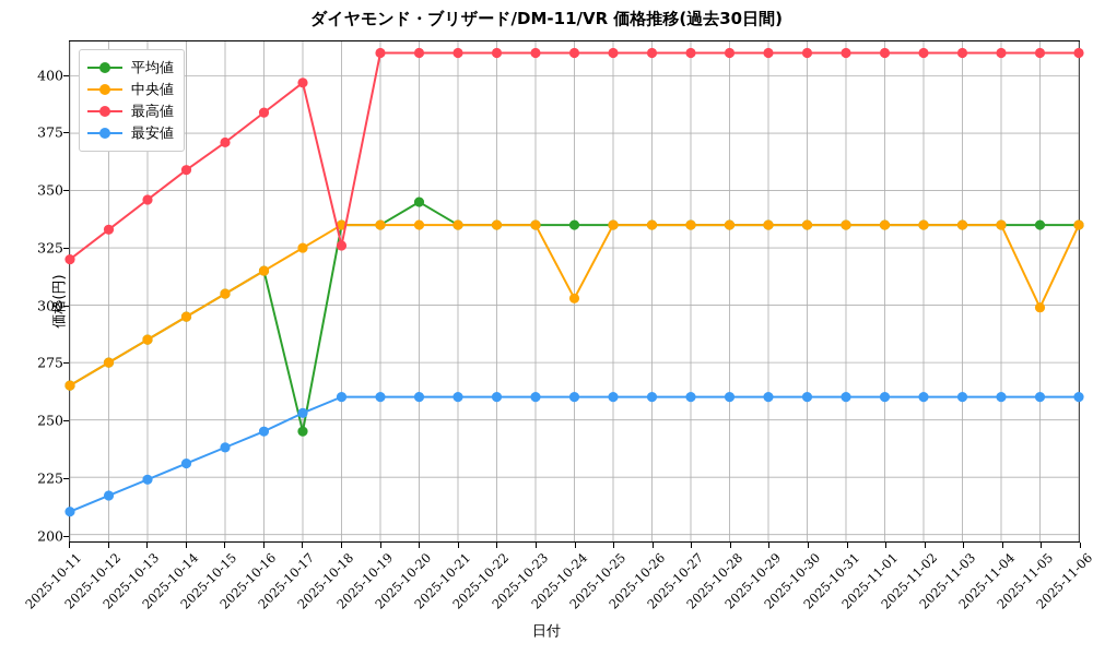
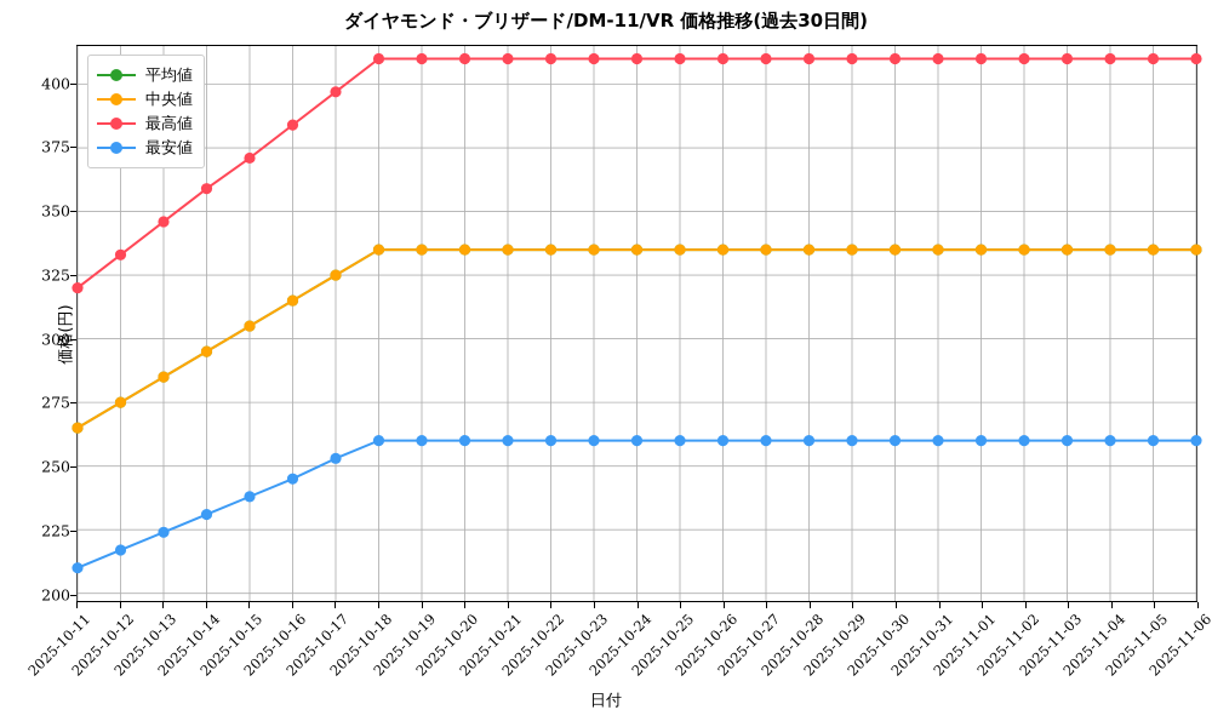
平均値/2025-10-17: 245 -> 325
最高値/2025-10-18: 326 -> 410
平均値/2025-10-20: 345 -> 335
中央値/2025-10-24: 303 -> 335
中央値/2025-11-05: 299 -> 335
